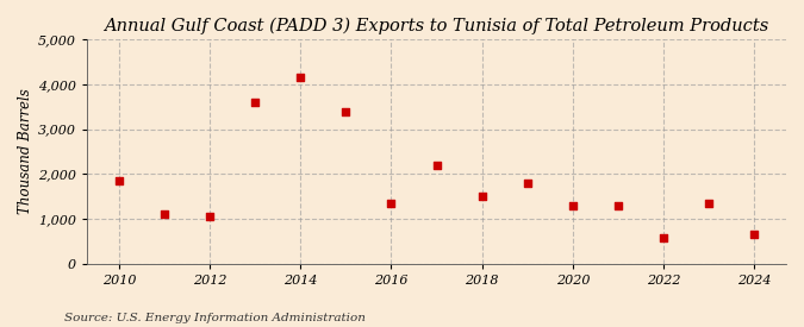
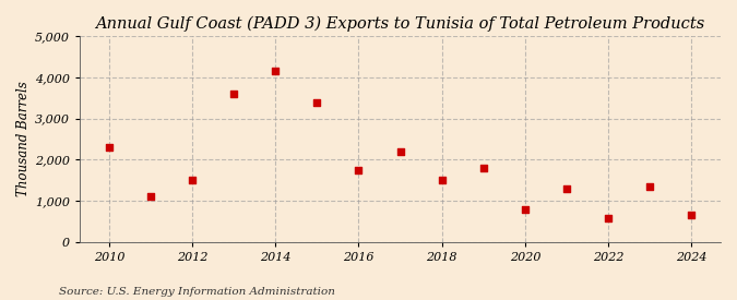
2010: 1,850 -> 2,300
2012: 1,050 -> 1,500
2016: 1,350 -> 1,750
2020: 1,300 -> 800
